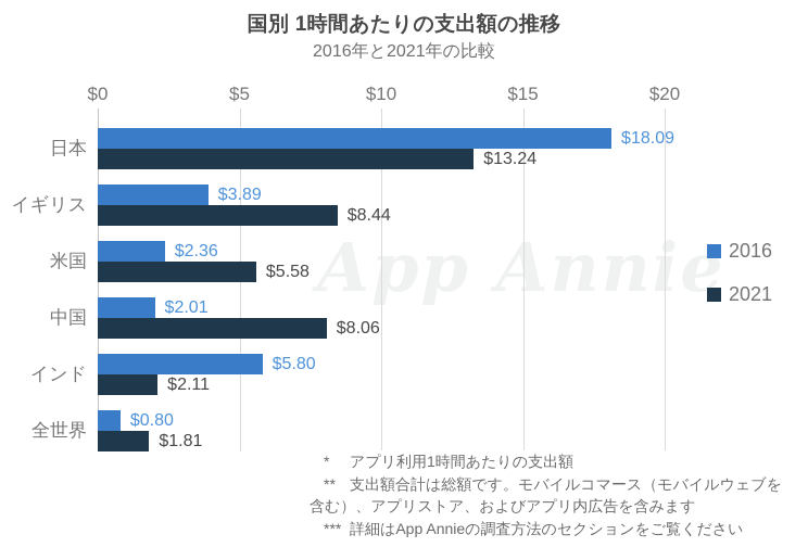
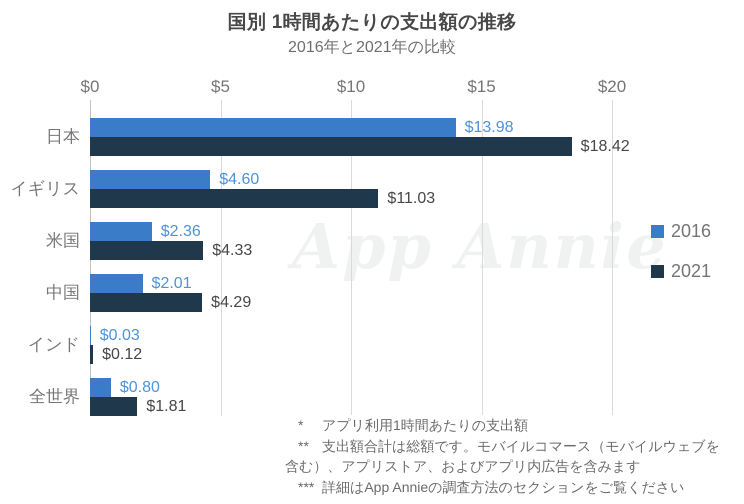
2016/日本: $18.09 -> $13.98
2021/日本: $13.24 -> $18.42
2016/イギリス: $3.89 -> $4.60
2021/イギリス: $8.44 -> $11.03
2021/米国: $5.58 -> $4.33
2021/中国: $8.06 -> $4.29
2016/インド: $5.80 -> $0.03
2021/インド: $2.11 -> $0.12
